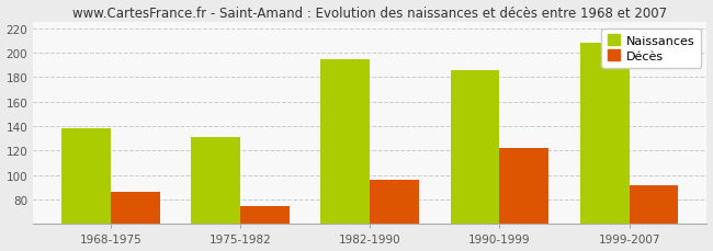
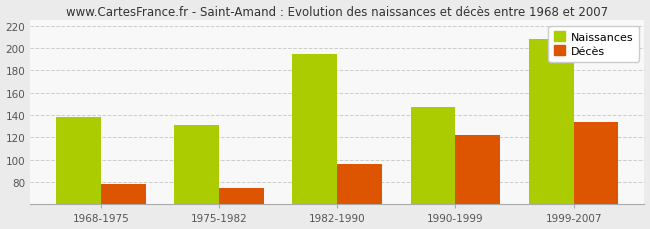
Décès/1968-1975: 86 -> 78
Naissances/1990-1999: 186 -> 147
Décès/1999-2007: 92 -> 134
